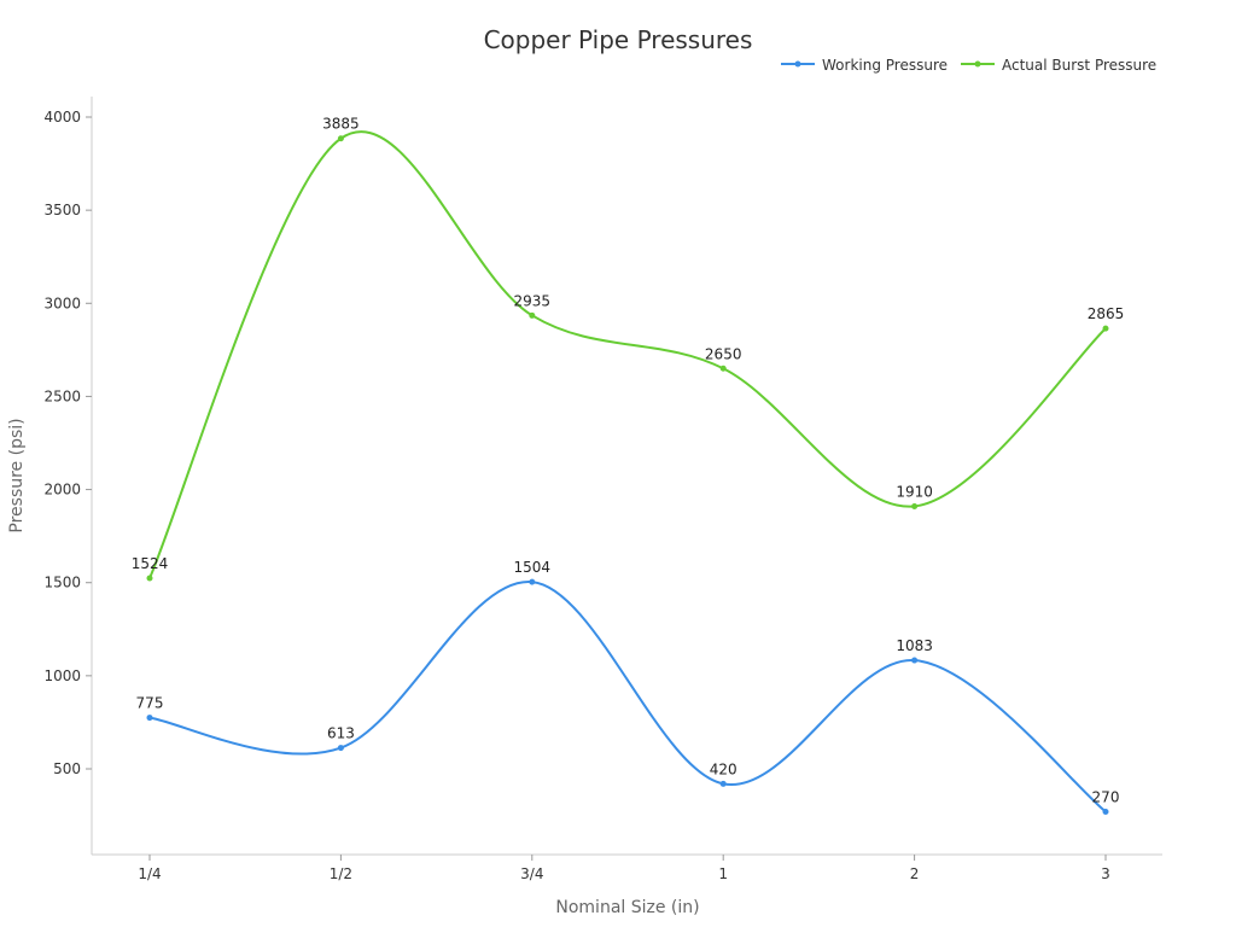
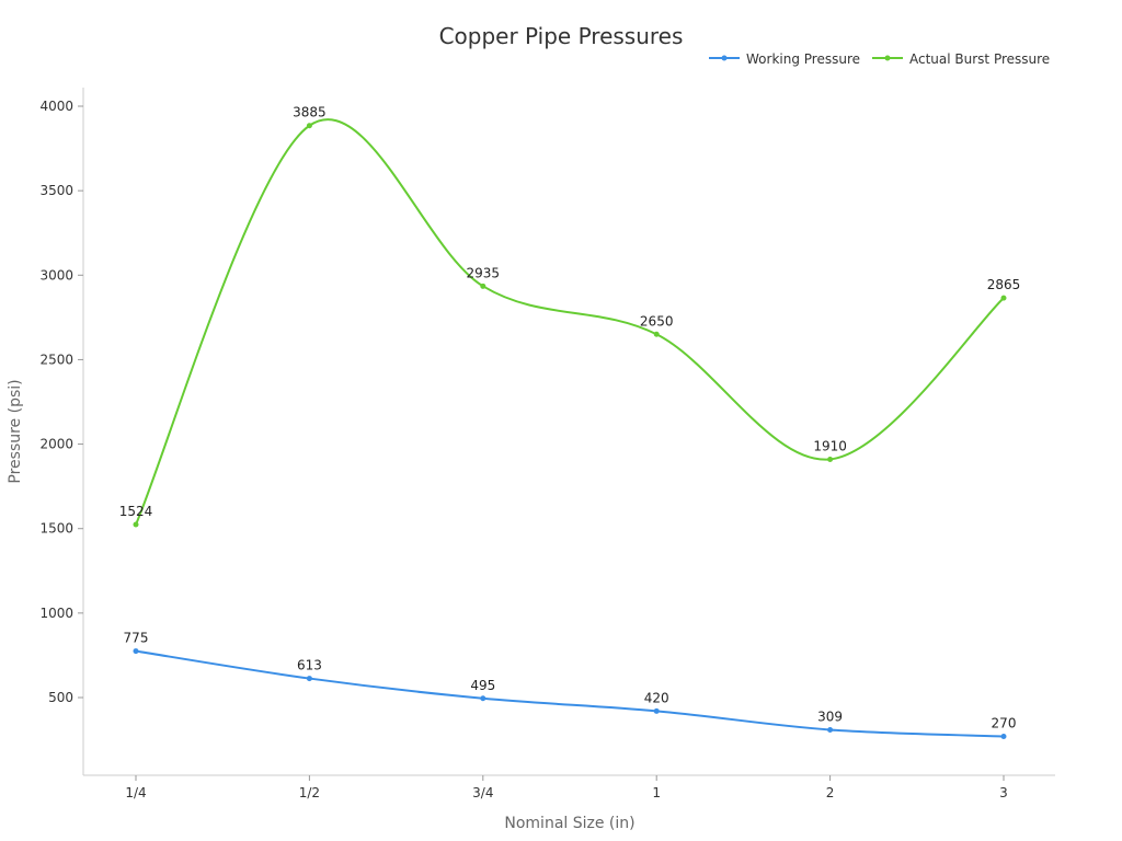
Working Pressure/3/4: 1504 -> 495
Working Pressure/2: 1083 -> 309
